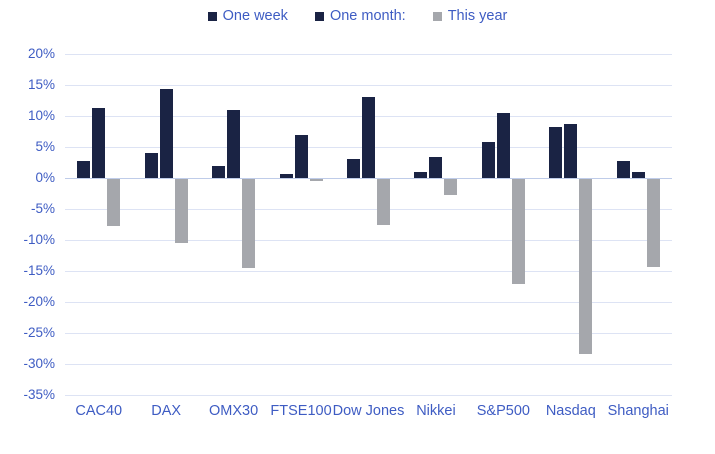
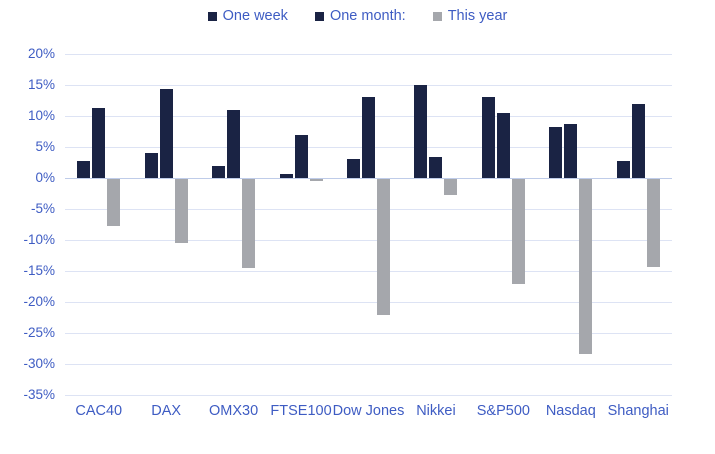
This year/Dow Jones: -7% -> -22%
One week/Nikkei: 1% -> 15%
One week/S&P500: 6% -> 13%
One month:/Shanghai: 1% -> 12%
